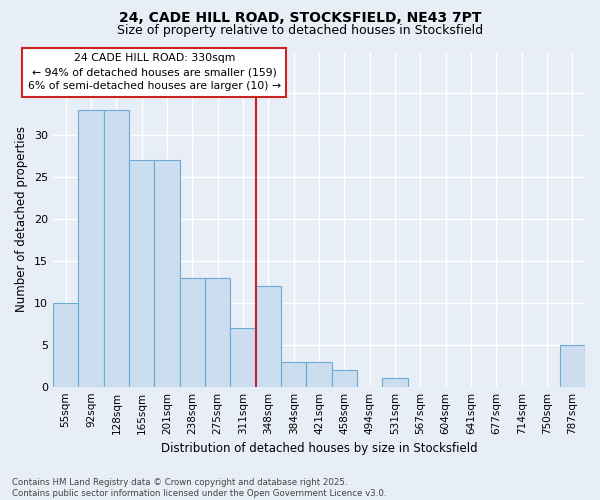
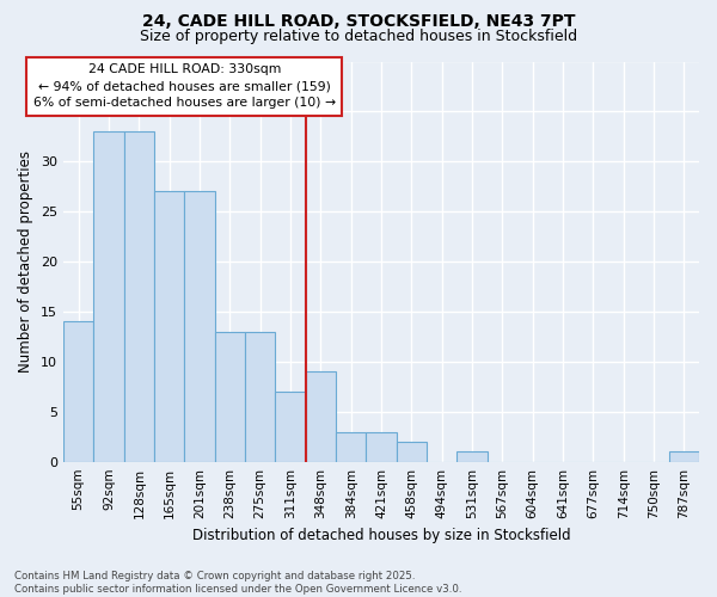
55sqm: 10 -> 14
348sqm: 12 -> 9
787sqm: 5 -> 1
